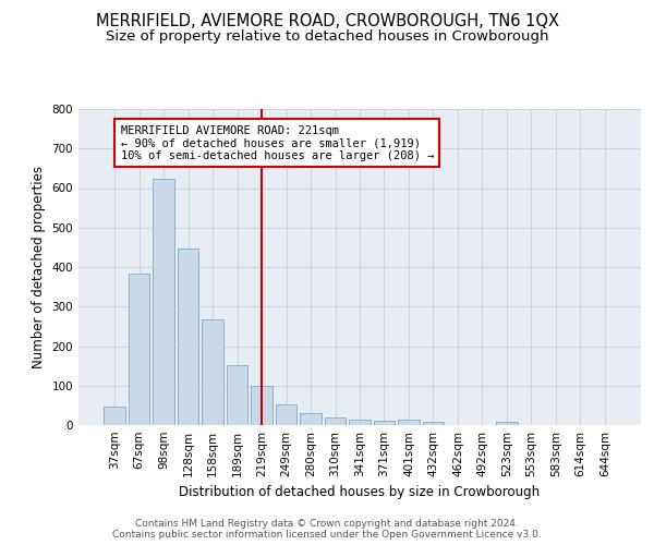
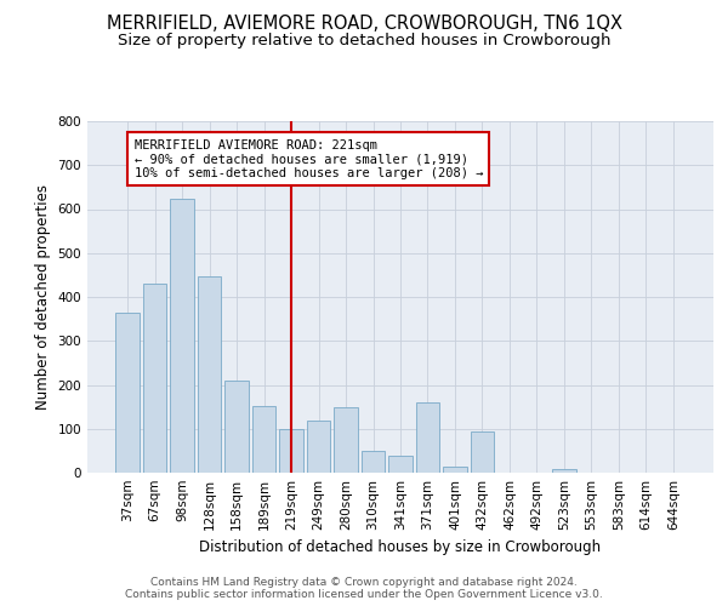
37sqm: 47 -> 365
67sqm: 383 -> 430
158sqm: 268 -> 210
249sqm: 52 -> 120
280sqm: 29 -> 150
310sqm: 18 -> 50
341sqm: 15 -> 40
371sqm: 12 -> 160
432sqm: 8 -> 95
